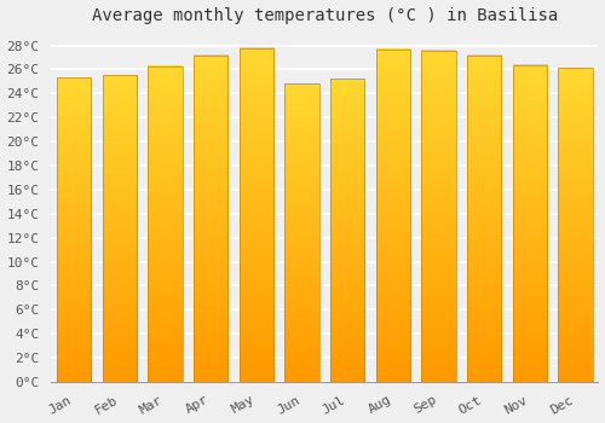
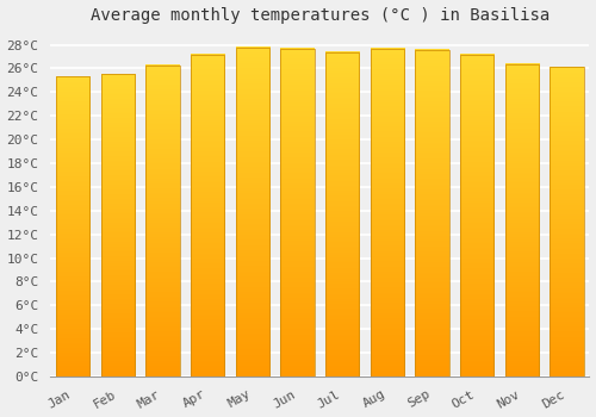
Jun: 24.8°C -> 27.7°C
Jul: 25.2°C -> 27.4°C
